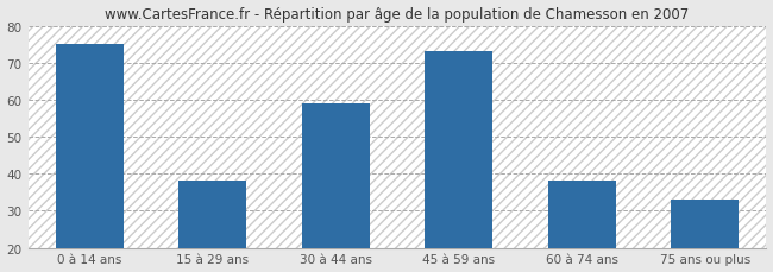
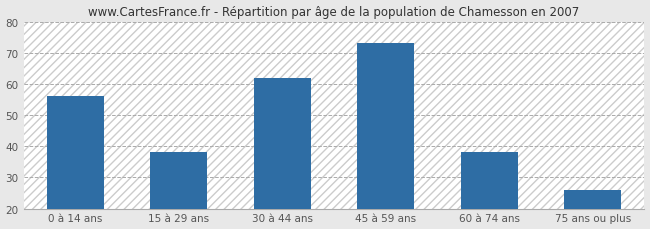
0 à 14 ans: 75 -> 56
30 à 44 ans: 59 -> 62
75 ans ou plus: 33 -> 26
